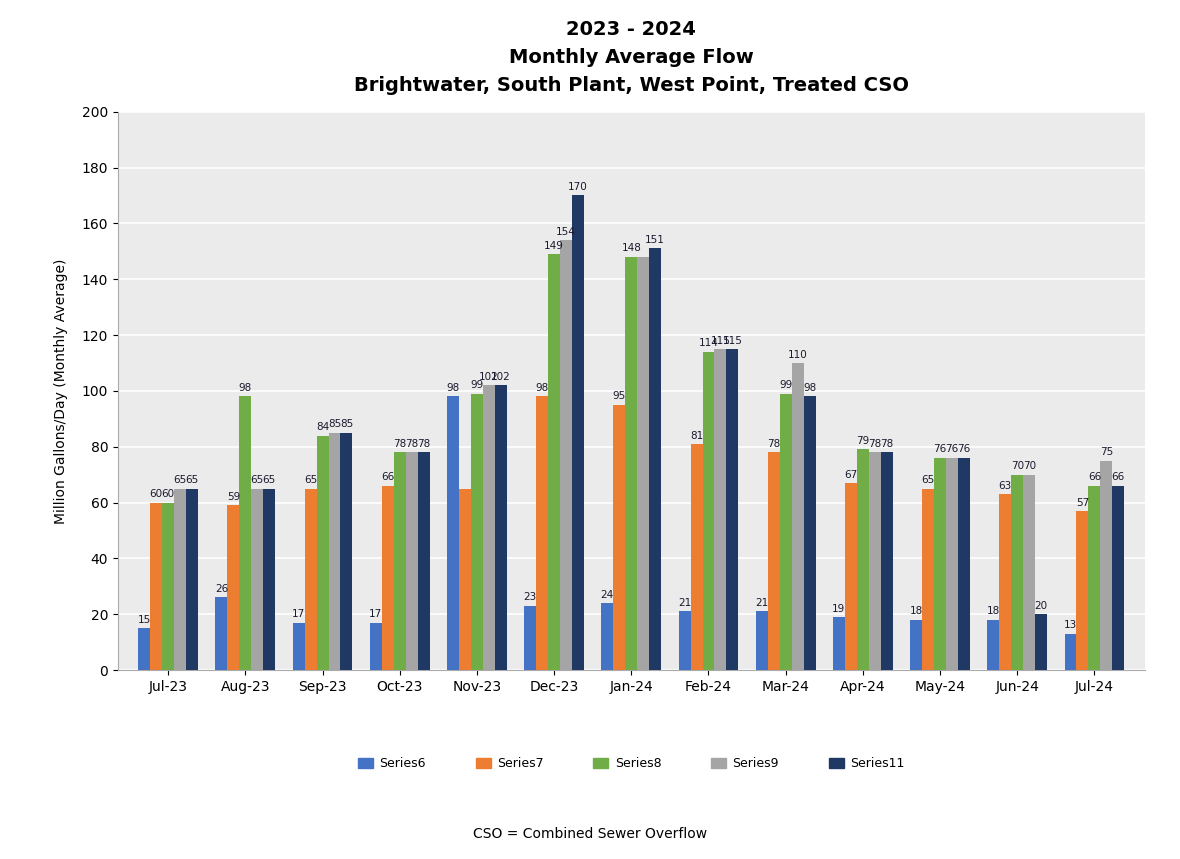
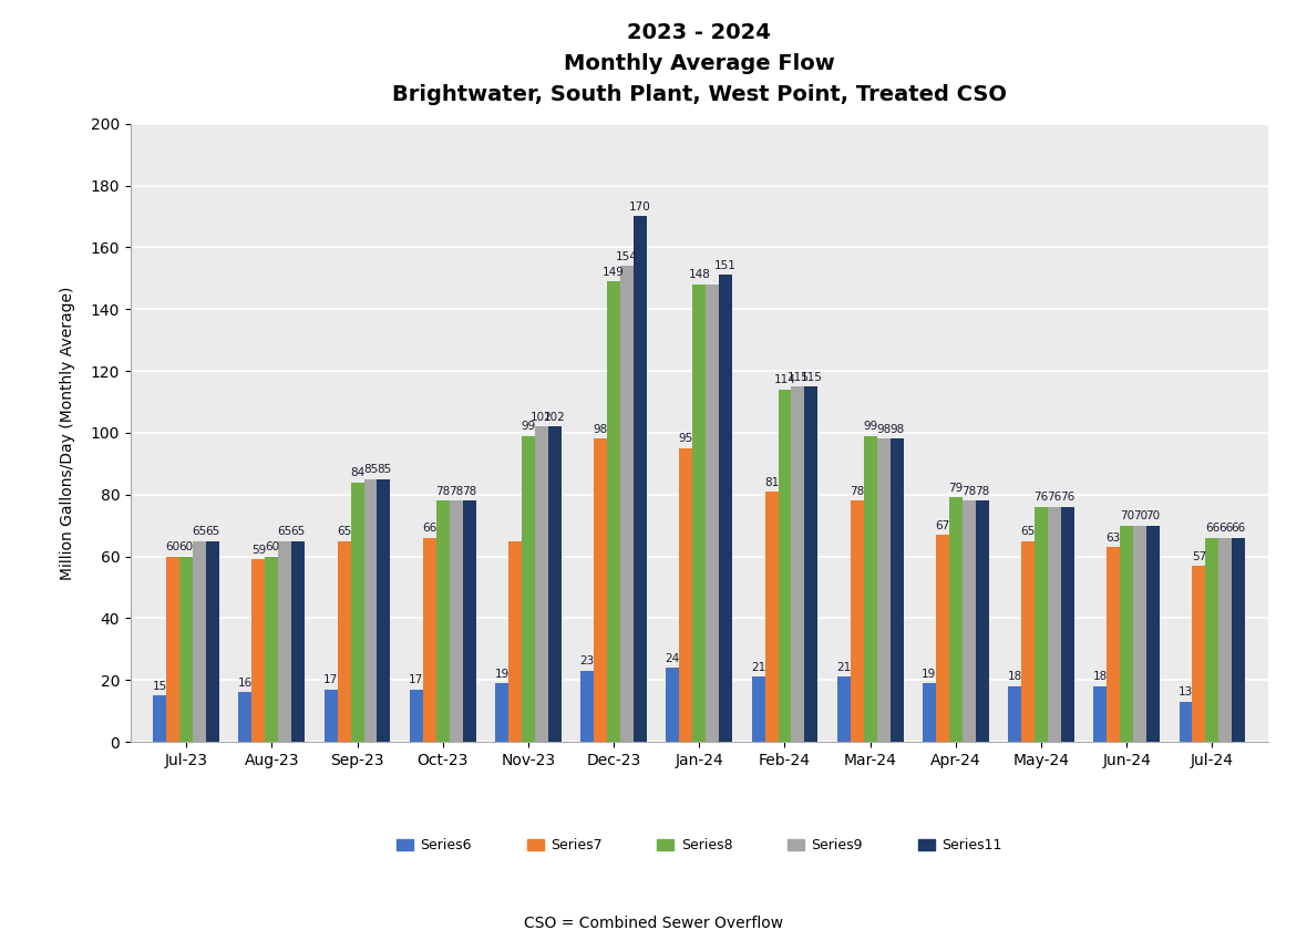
Series6/Aug-23: 26 -> 16
Series8/Aug-23: 98 -> 60
Series6/Nov-23: 98 -> 19
Series9/Mar-24: 110 -> 98
Series11/Jun-24: 20 -> 70
Series9/Jul-24: 75 -> 66
